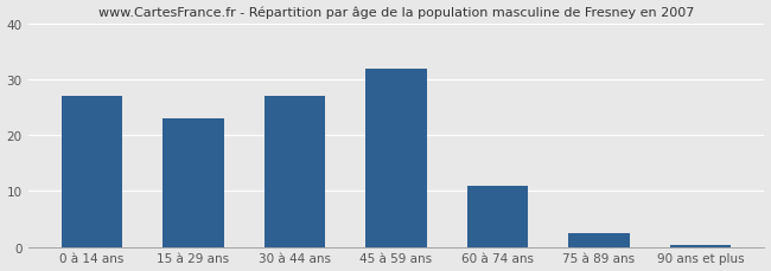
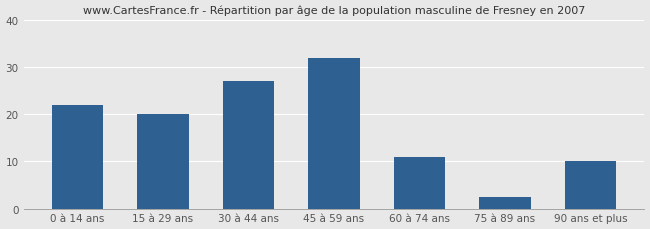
0 à 14 ans: 27.0 -> 22.0
15 à 29 ans: 23.0 -> 20.0
90 ans et plus: 0.4 -> 10.0
